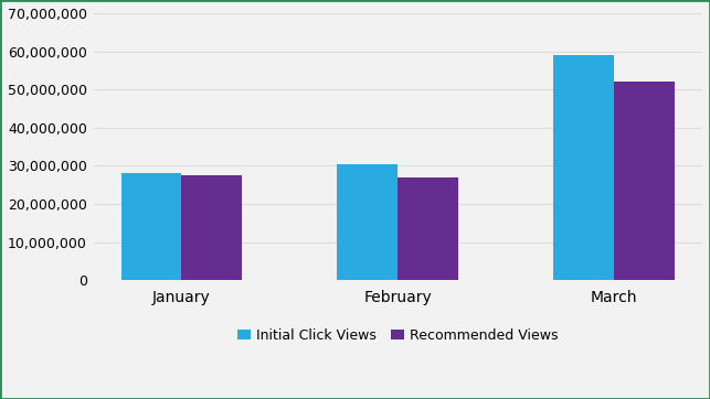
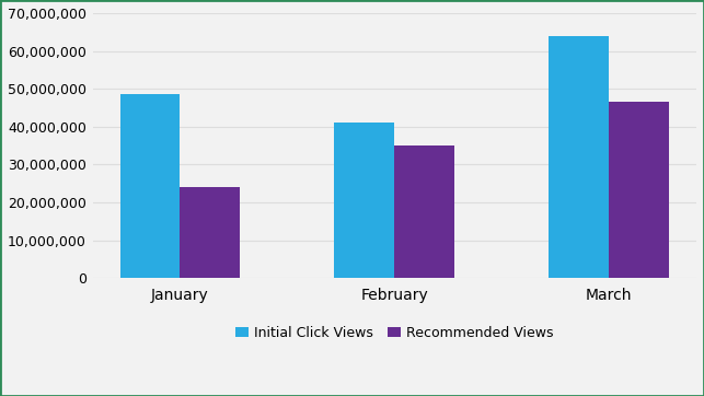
Initial Click Views/January: 28,000,000 -> 48,500,000
Recommended Views/January: 27,500,000 -> 24,000,000
Initial Click Views/February: 30,500,000 -> 41,000,000
Recommended Views/February: 27,000,000 -> 35,000,000
Initial Click Views/March: 59,000,000 -> 64,000,000
Recommended Views/March: 52,000,000 -> 46,500,000
